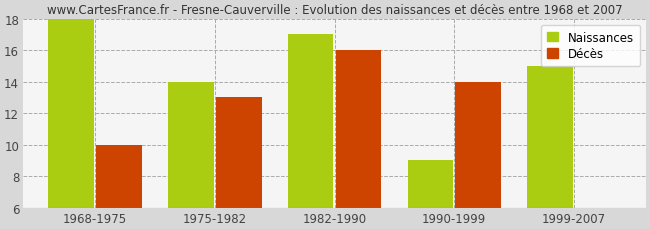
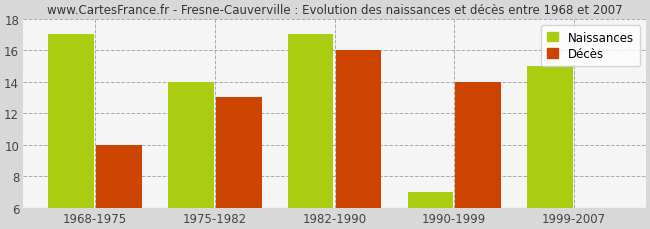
Naissances/1968-1975: 18 -> 17
Naissances/1990-1999: 9 -> 7
